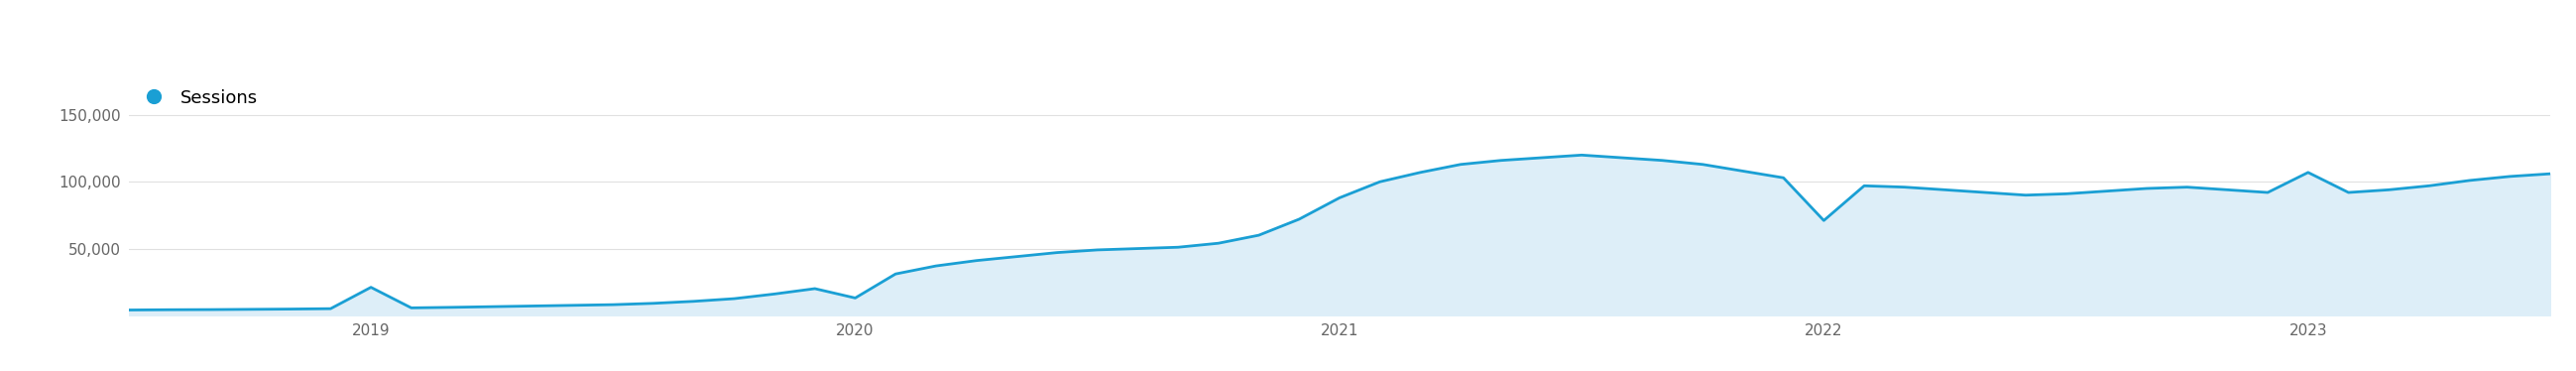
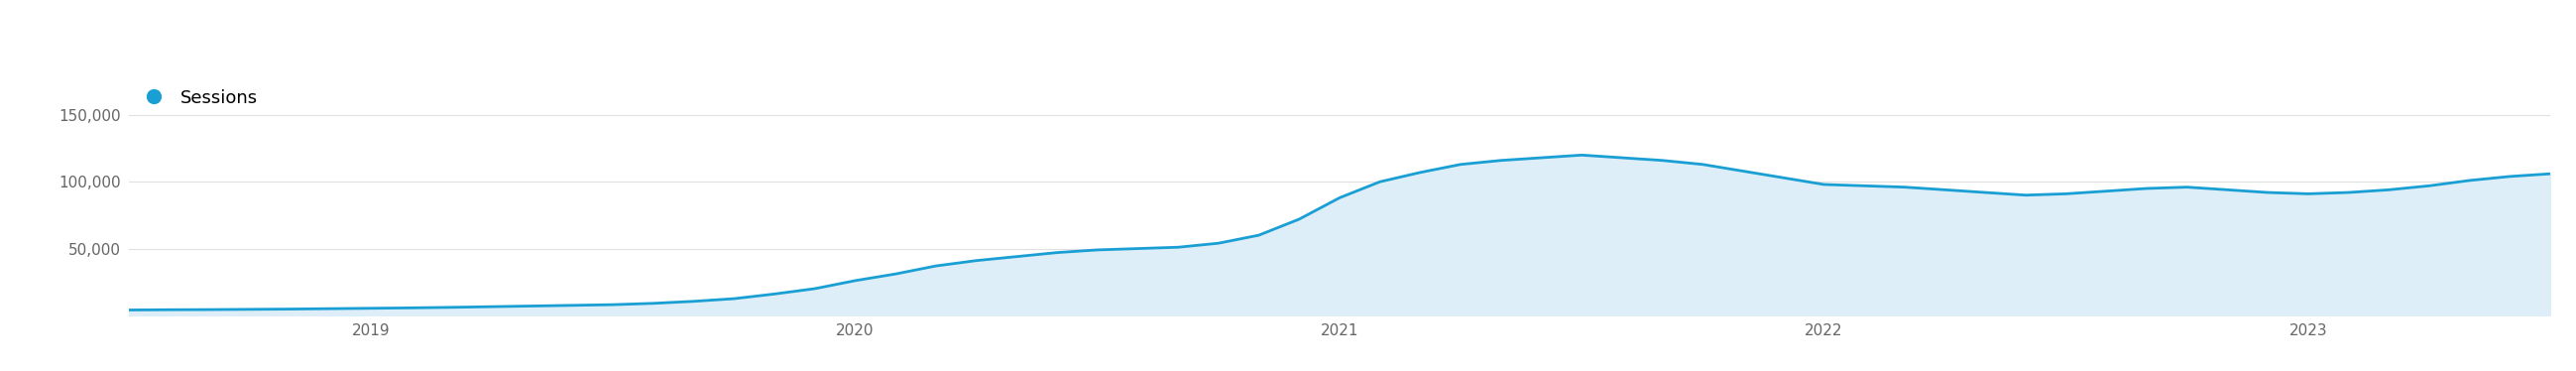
2019: 21,000 -> 5,000
2020: 13,000 -> 26,000
2022: 71,000 -> 98,000
2023: 107,000 -> 91,000
